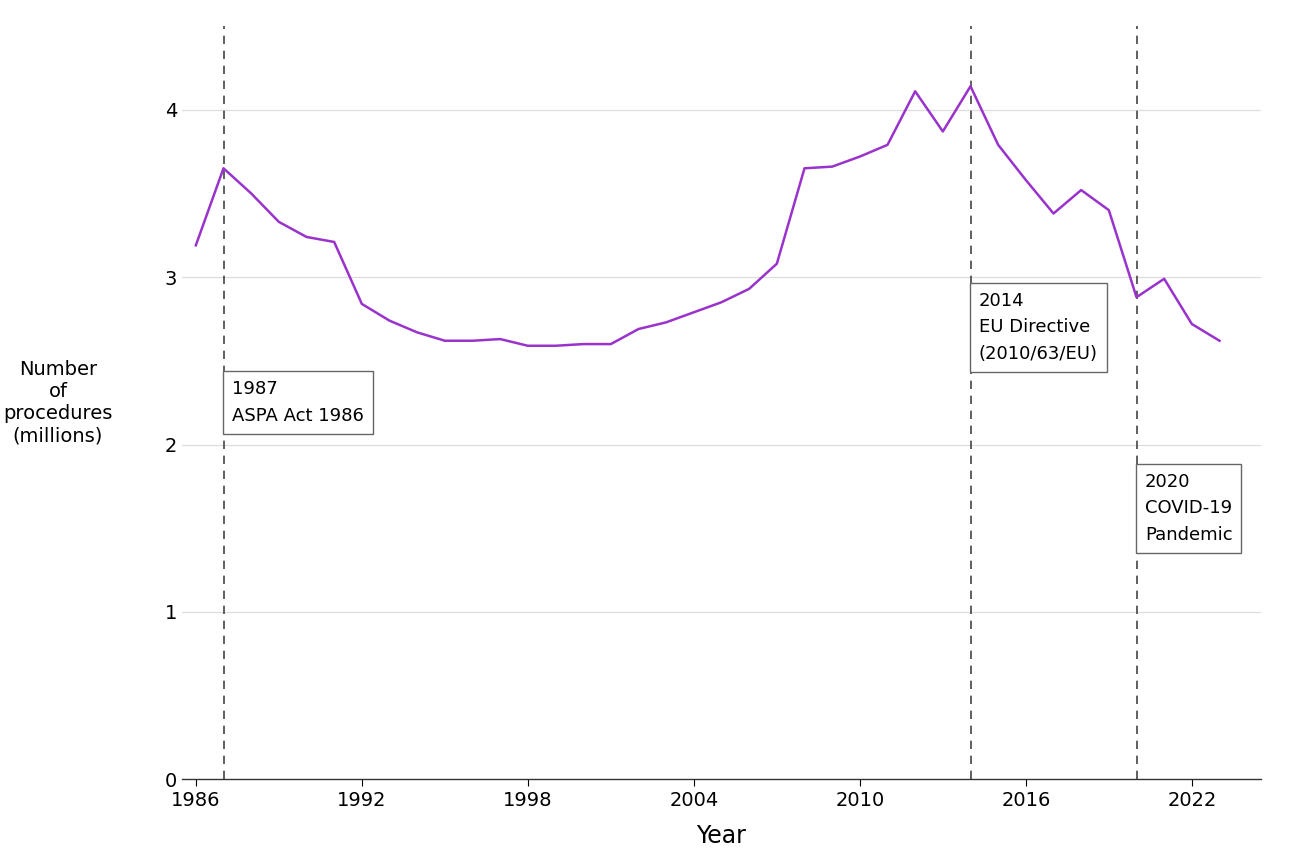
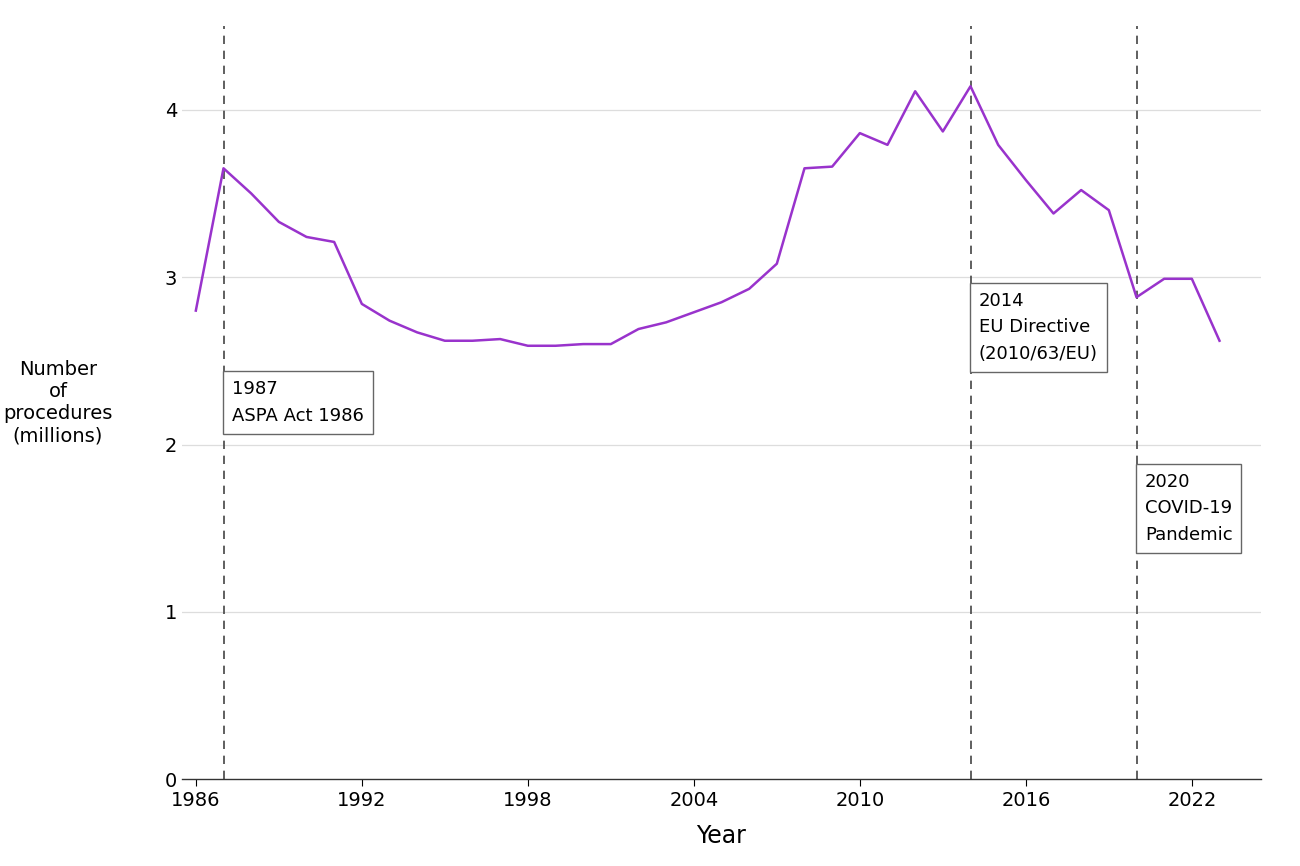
1986: 3.19 -> 2.80
2010: 3.72 -> 3.86
2022: 2.72 -> 2.99
